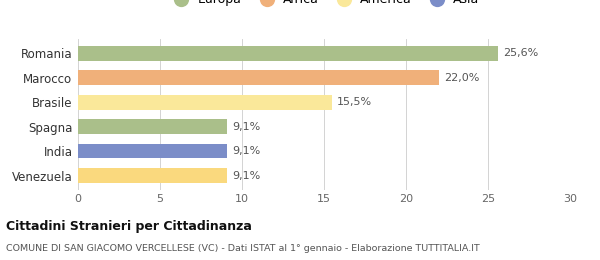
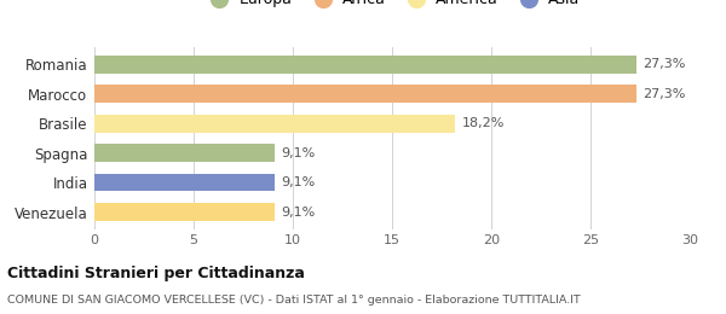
Romania: 25,6% -> 27,3%
Marocco: 22,0% -> 27,3%
Brasile: 15,5% -> 18,2%
